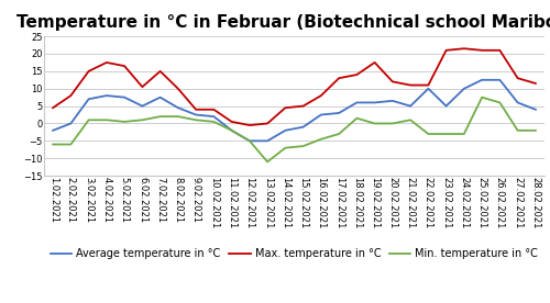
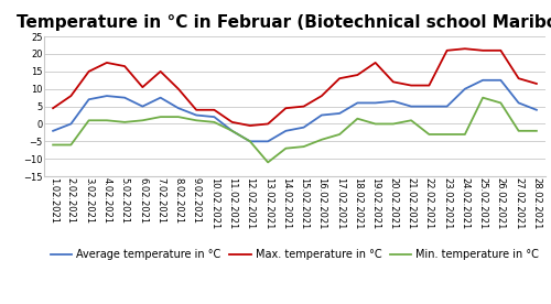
Average temperature in °C/22.02.2021: 10.0 -> 5.0
